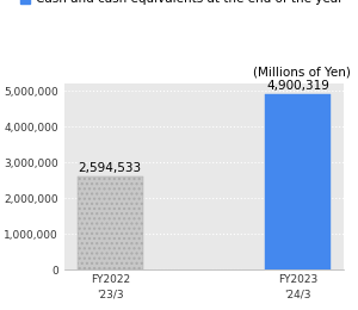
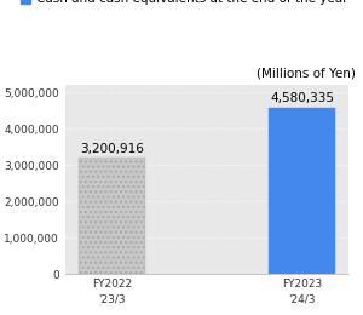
FY2022 '23/3: 2,594,533 -> 3,200,916
FY2023 '24/3: 4,900,319 -> 4,580,335
